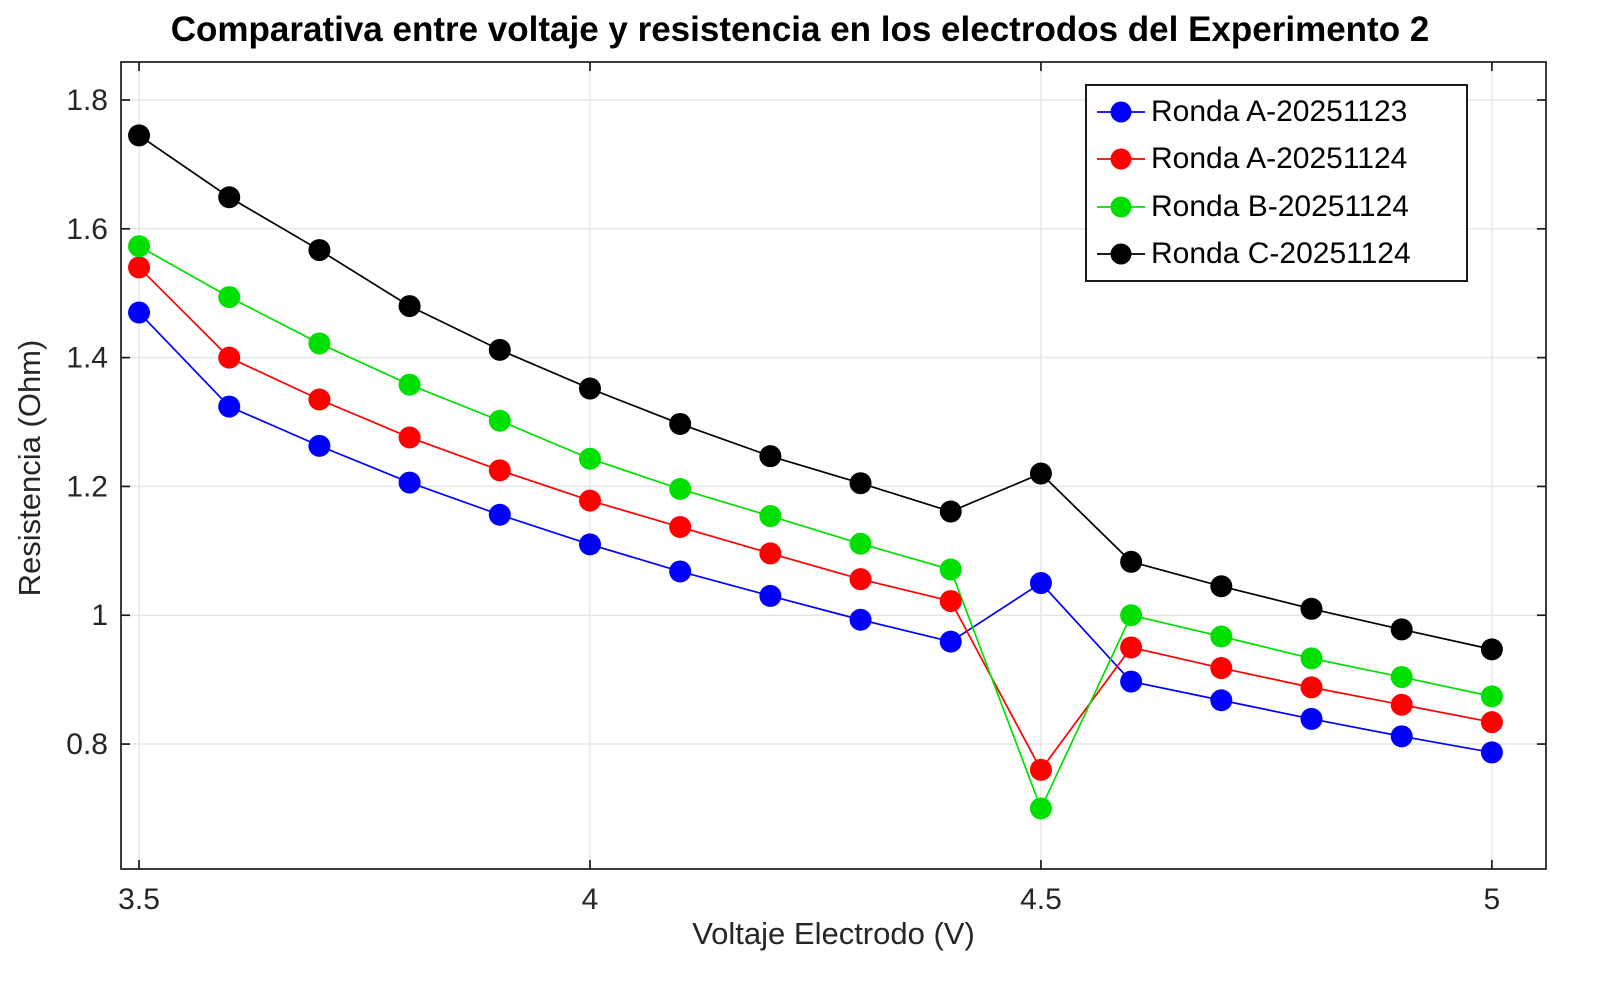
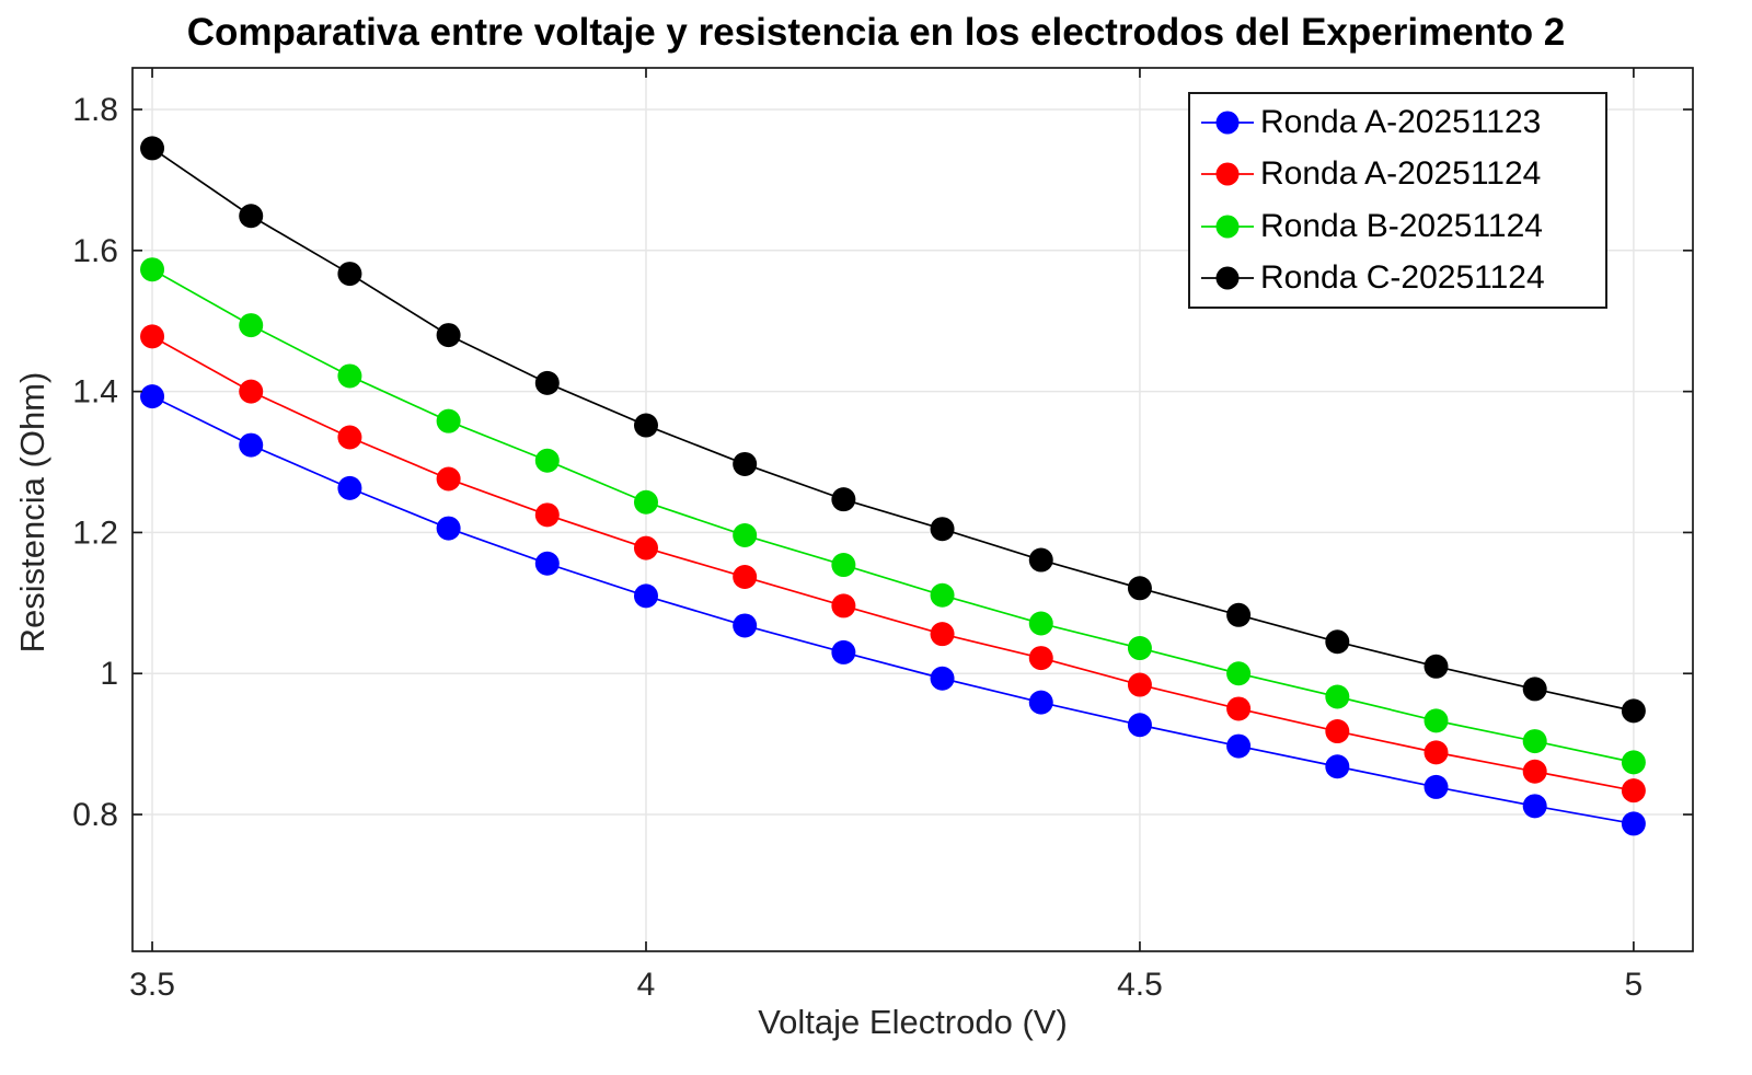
Ronda A-20251123/3.5: 1.47 -> 1.39
Ronda A-20251124/3.5: 1.54 -> 1.48
Ronda A-20251123/4.5: 1.05 -> 0.93
Ronda A-20251124/4.5: 0.76 -> 0.98
Ronda B-20251124/4.5: 0.70 -> 1.04
Ronda C-20251124/4.5: 1.22 -> 1.12
